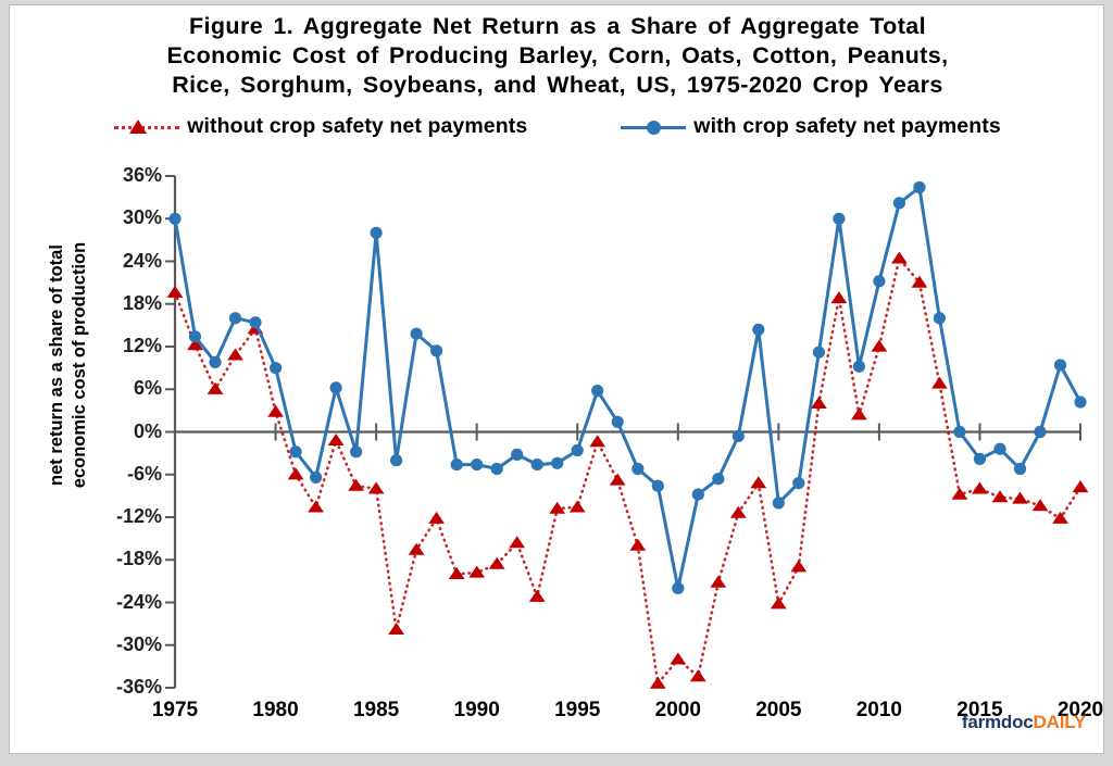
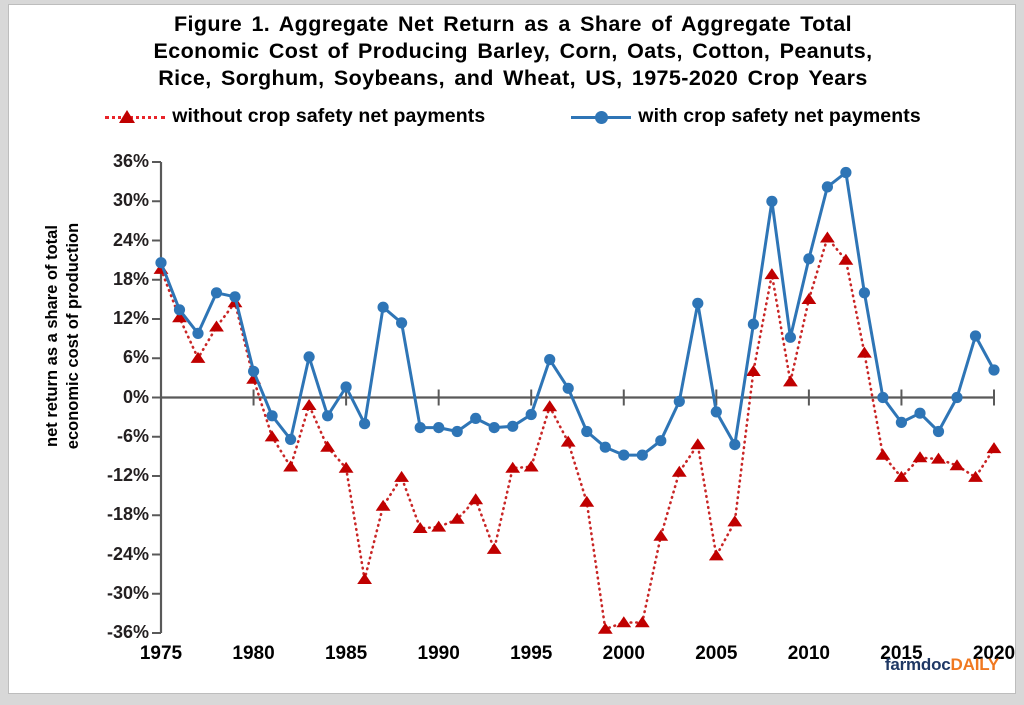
with crop safety net payments/1975: 30% -> 21%
with crop safety net payments/1980: 9% -> 4%
without crop safety net payments/1985: -8% -> -11%
with crop safety net payments/1985: 28% -> 2%
without crop safety net payments/2000: -32% -> -34%
with crop safety net payments/2000: -22% -> -9%
with crop safety net payments/2005: -10% -> -2%
without crop safety net payments/2010: 12% -> 15%
without crop safety net payments/2015: -8% -> -12%
